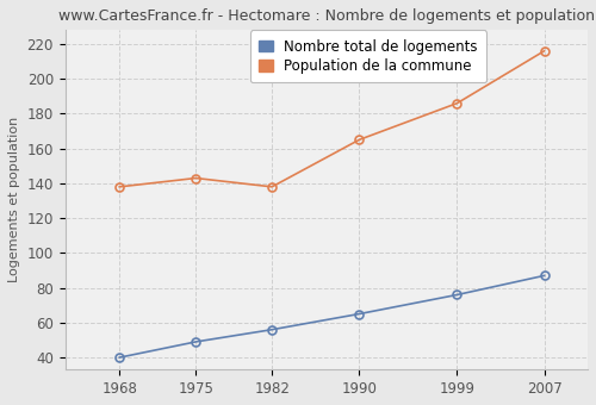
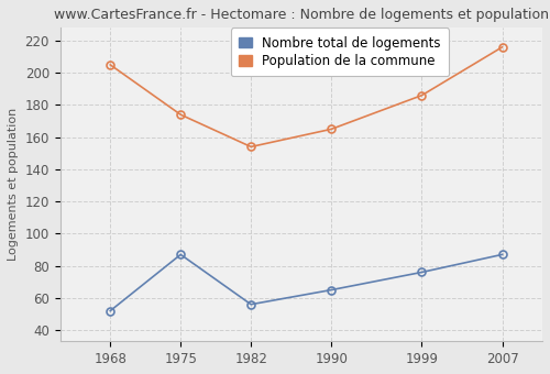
Nombre total de logements/1968: 40 -> 52
Population de la commune/1968: 138 -> 205
Nombre total de logements/1975: 49 -> 87
Population de la commune/1975: 143 -> 174
Population de la commune/1982: 138 -> 154
